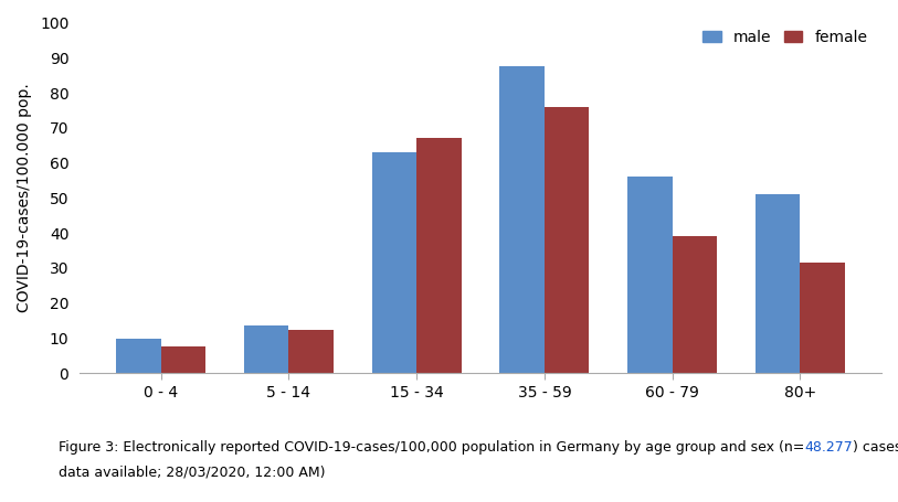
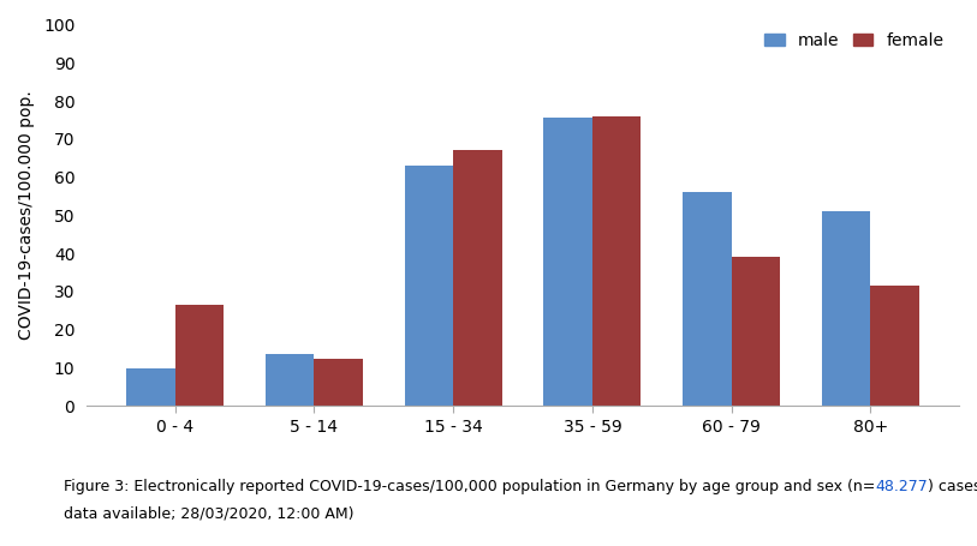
female/0 - 4: 7.5 -> 26.5
male/35 - 59: 87.5 -> 75.5
